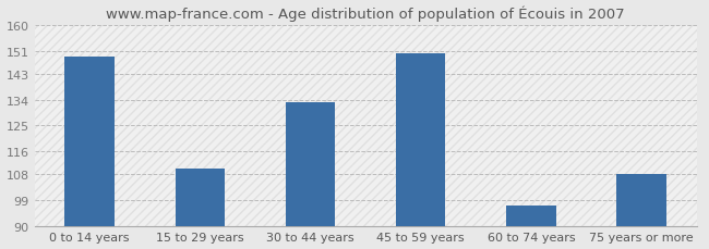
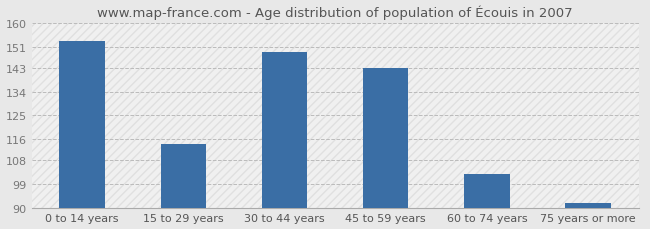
0 to 14 years: 149 -> 153
15 to 29 years: 110 -> 114
30 to 44 years: 133 -> 149
45 to 59 years: 150 -> 143
60 to 74 years: 97 -> 103
75 years or more: 108 -> 92
